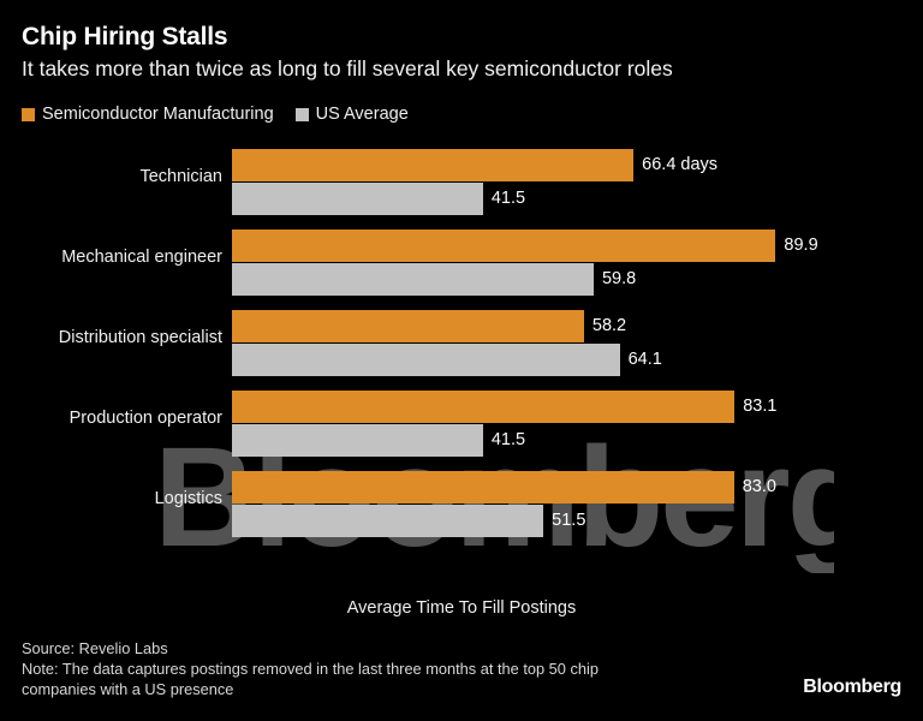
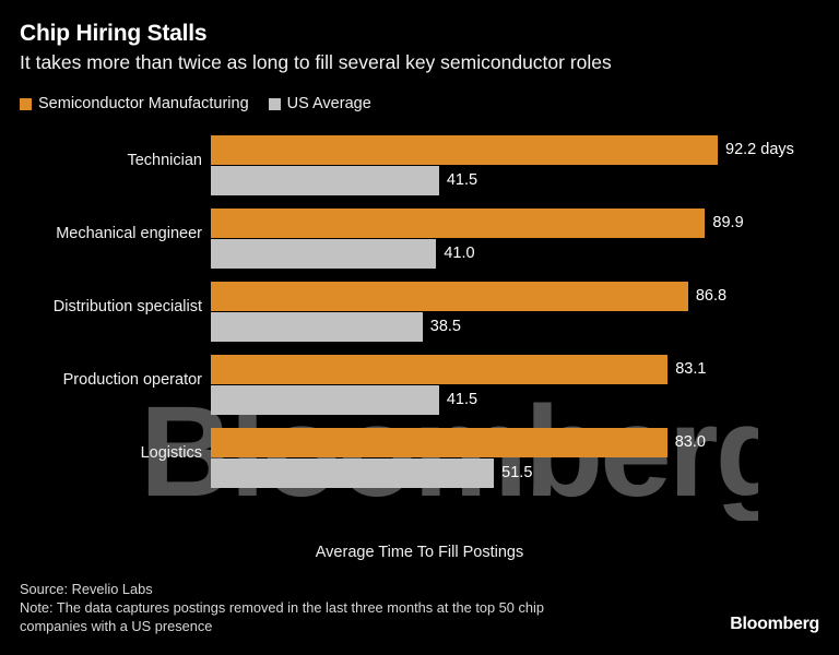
Semiconductor Manufacturing/Technician: 66.4 -> 92.2
US Average/Mechanical engineer: 59.8 -> 41.0
Semiconductor Manufacturing/Distribution specialist: 58.2 -> 86.8
US Average/Distribution specialist: 64.1 -> 38.5
